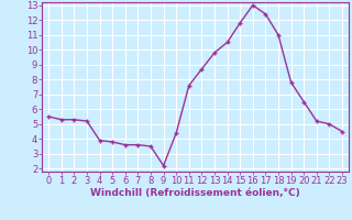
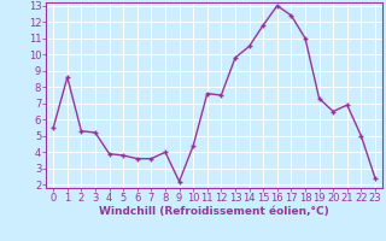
1: 5.3 -> 8.6
8: 3.5 -> 4.0
12: 8.7 -> 7.5
19: 7.8 -> 7.3
21: 5.2 -> 6.9
23: 4.5 -> 2.4
